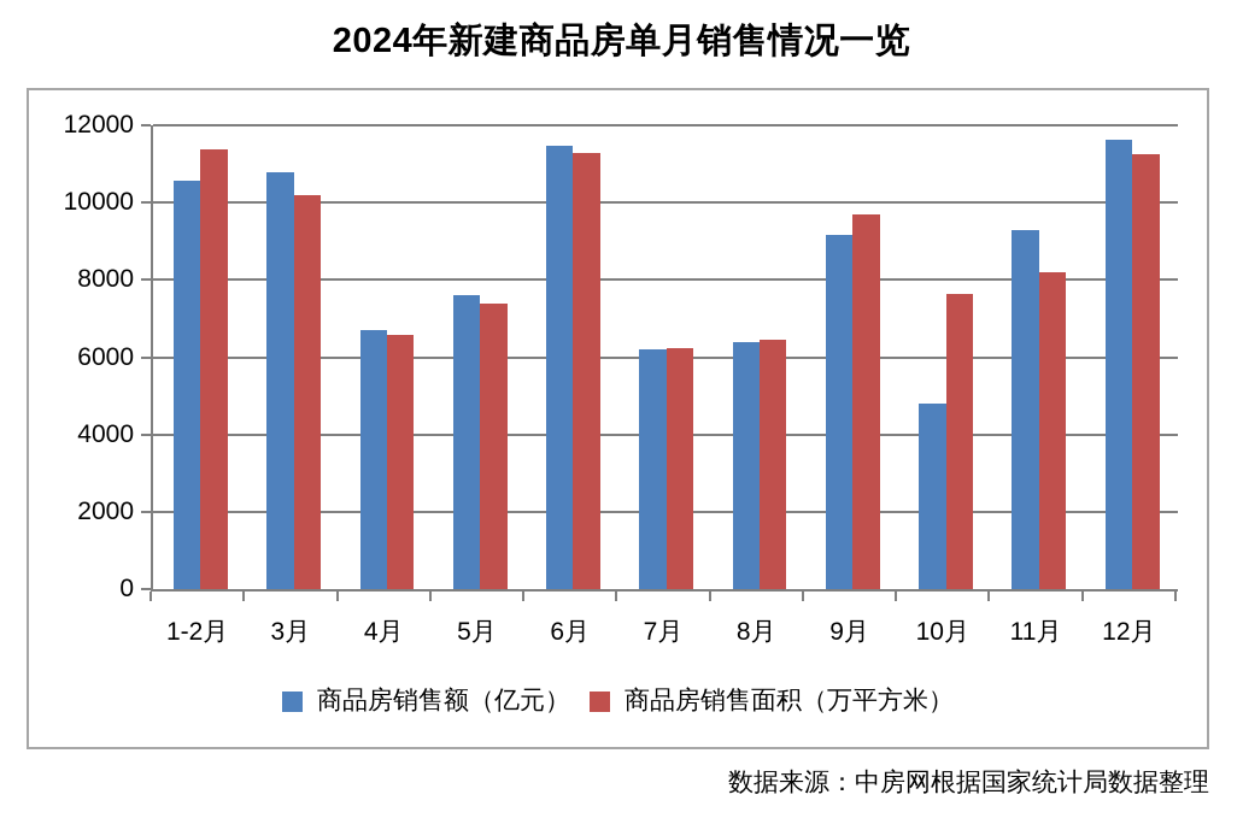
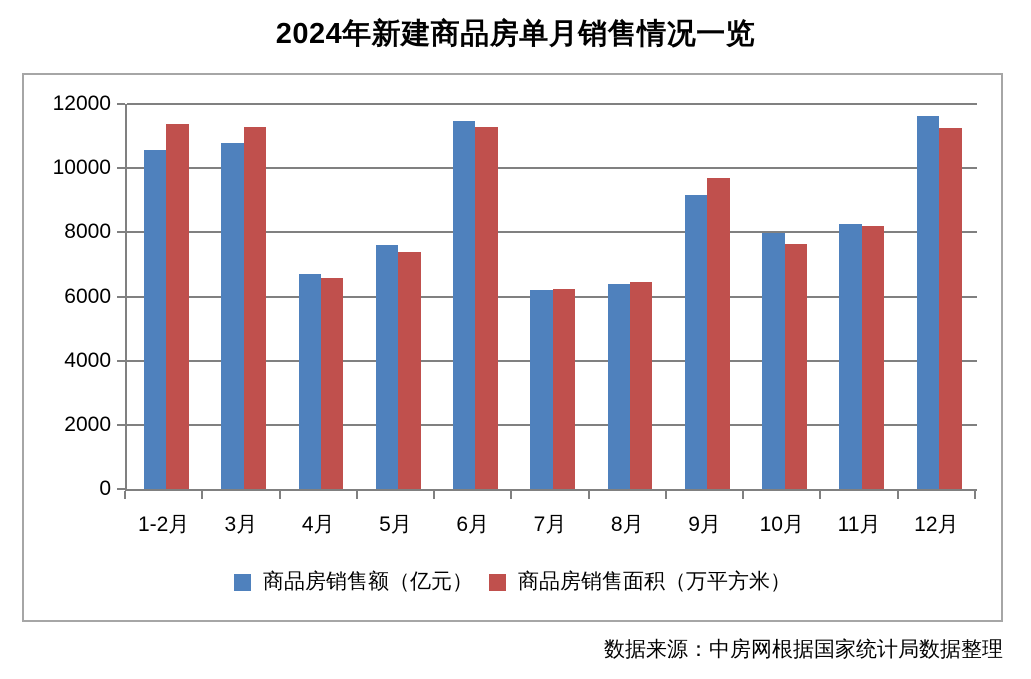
商品房销售面积（万平方米）/3月: 10200 -> 11300
商品房销售额（亿元）/10月: 4800 -> 8000
商品房销售额（亿元）/11月: 9300 -> 8300
